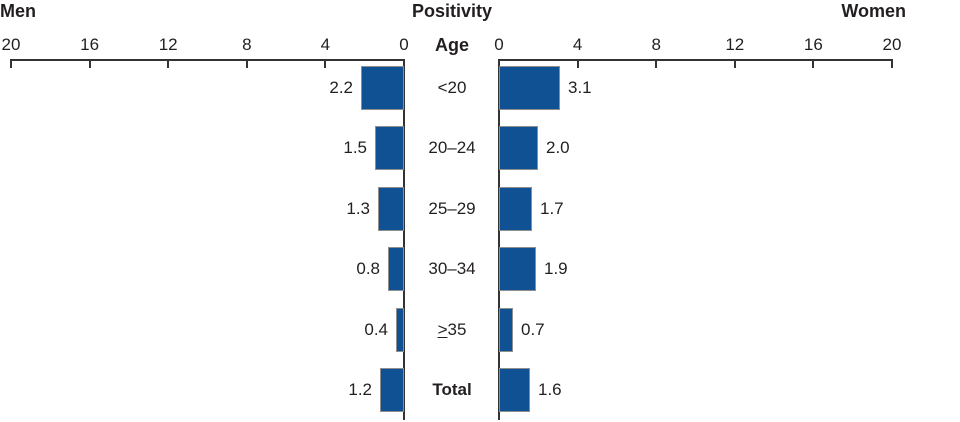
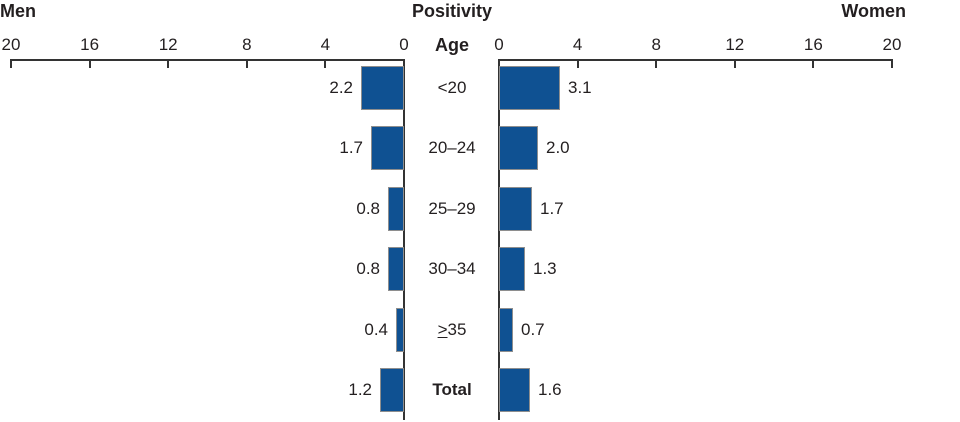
Men/20–24: 1.5 -> 1.7
Men/25–29: 1.3 -> 0.8
Women/30–34: 1.9 -> 1.3
